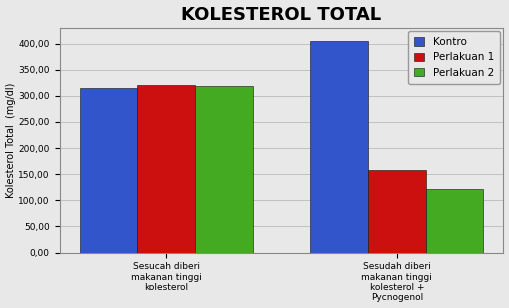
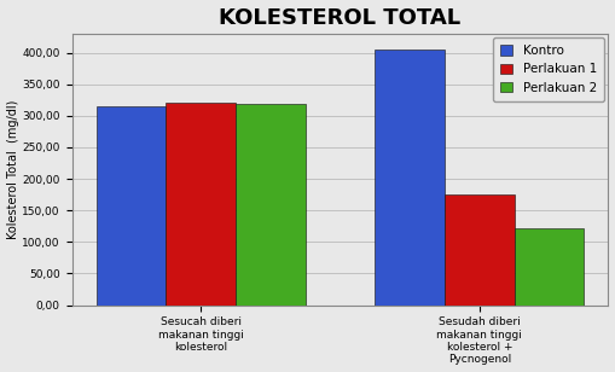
Perlakuan 1/Sesudah diberi makanan tinggi kolesterol + Pycnogenol: 158 -> 175
